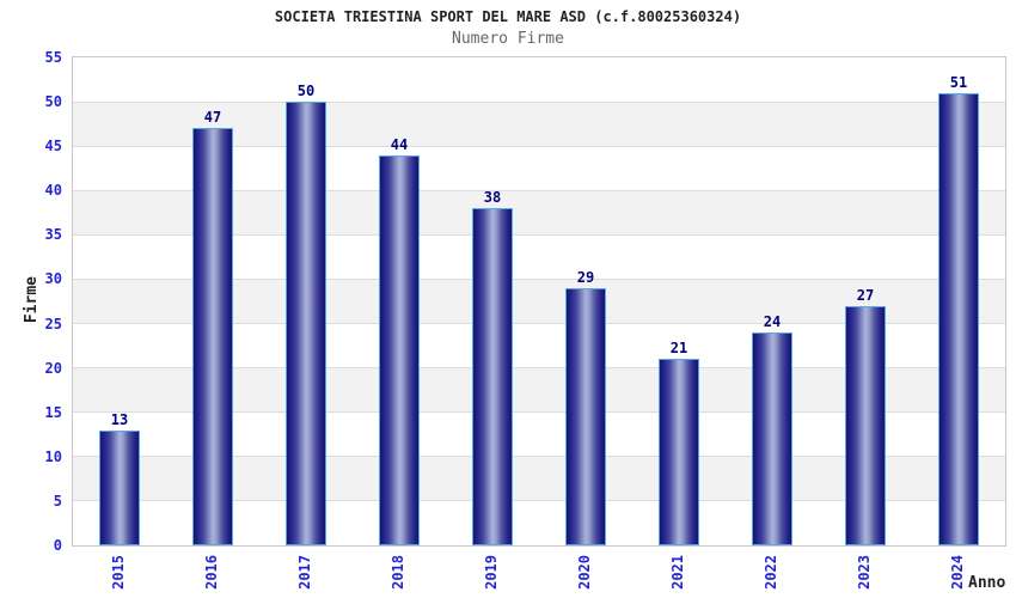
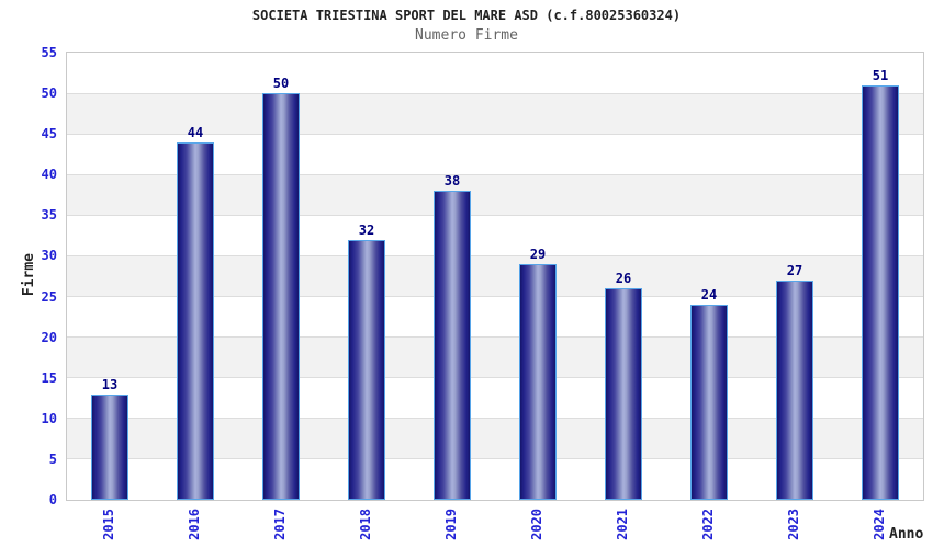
2016: 47 -> 44
2018: 44 -> 32
2021: 21 -> 26
